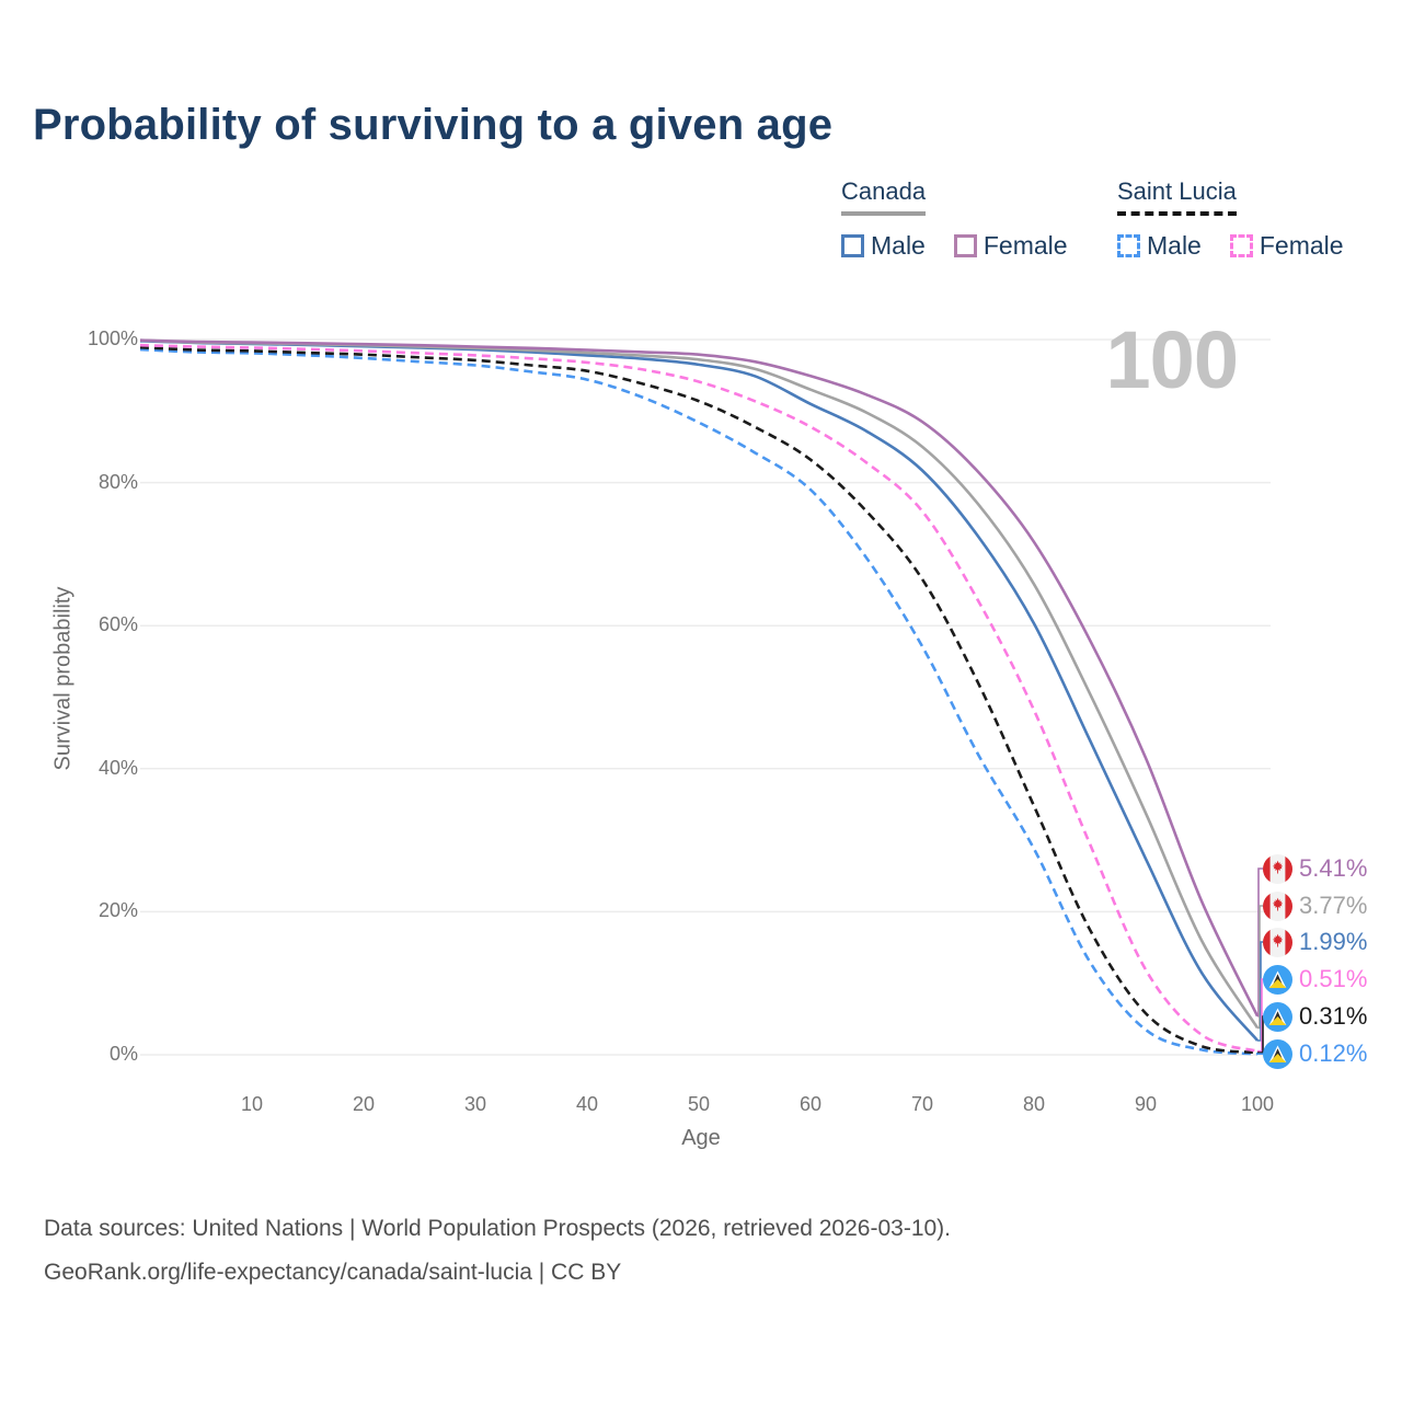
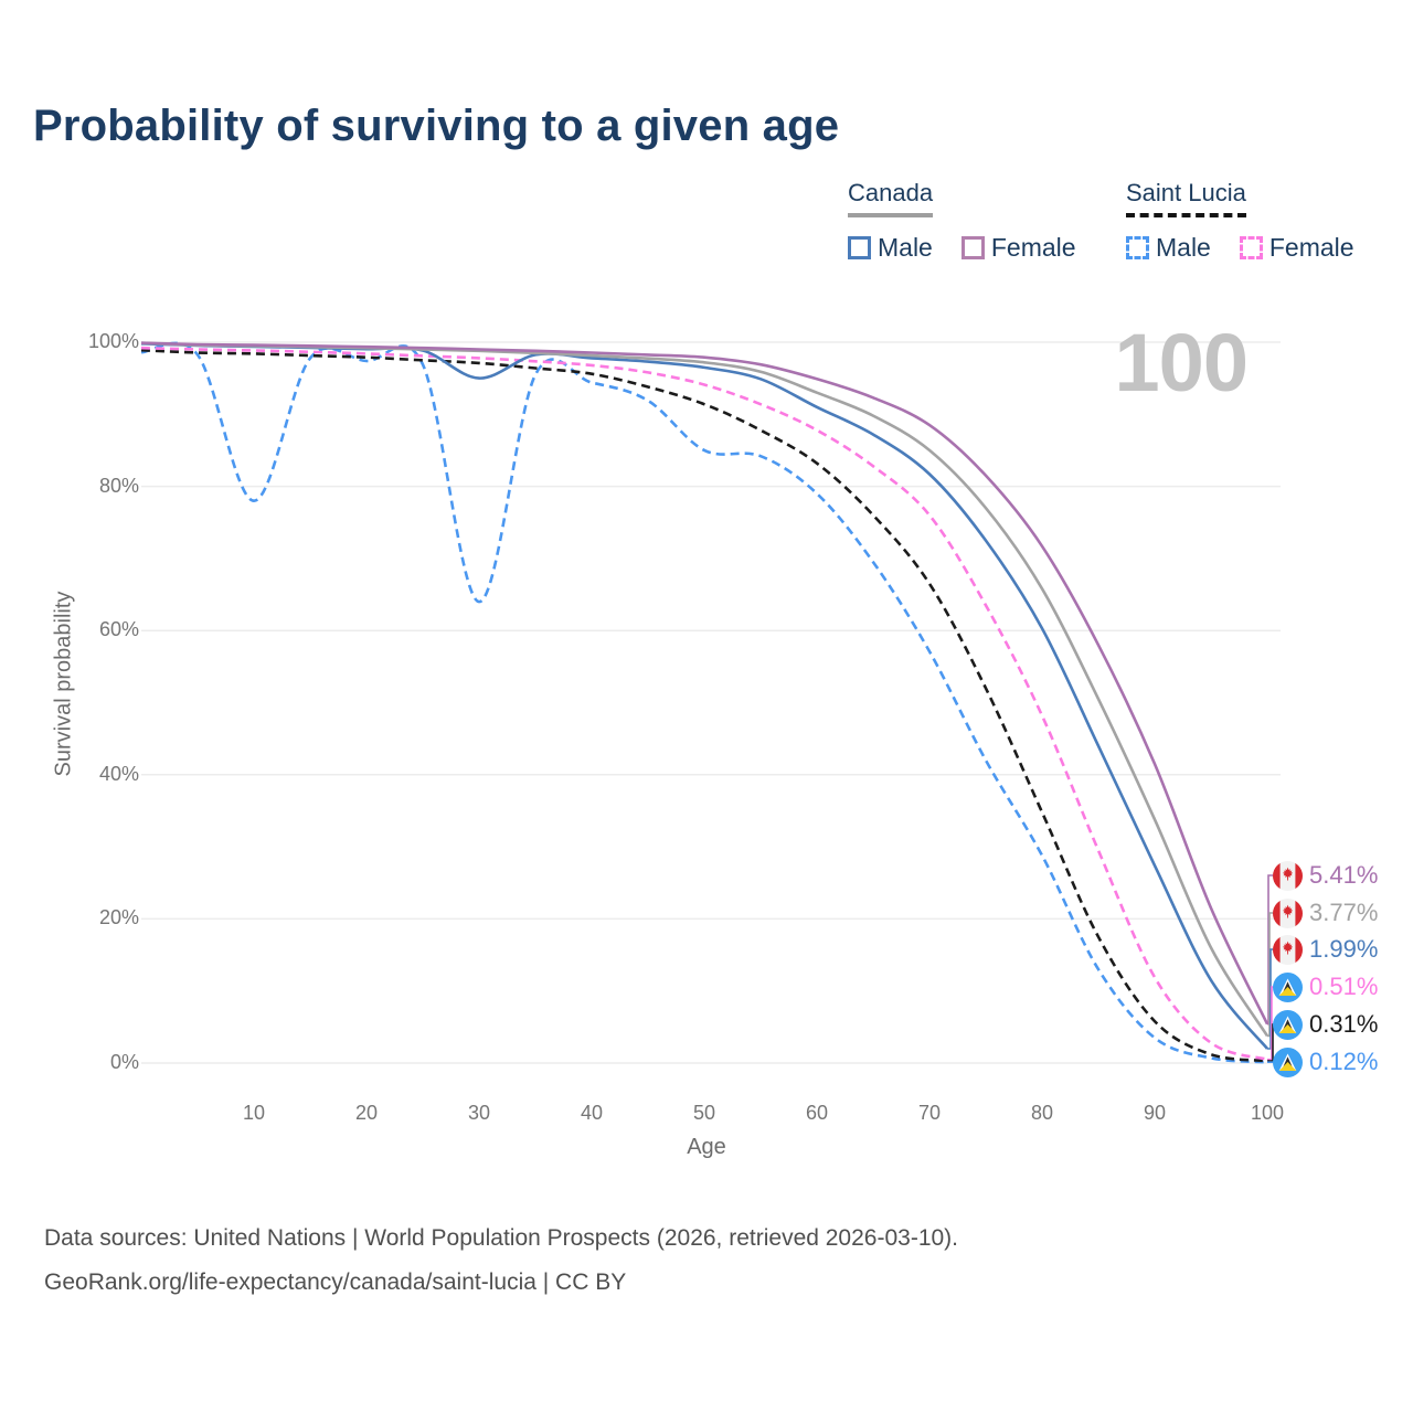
Saint Lucia Male/10: 98% -> 78%
Canada Male/30: 99% -> 95%
Saint Lucia Male/30: 96% -> 64%
Saint Lucia Male/50: 88% -> 85%
